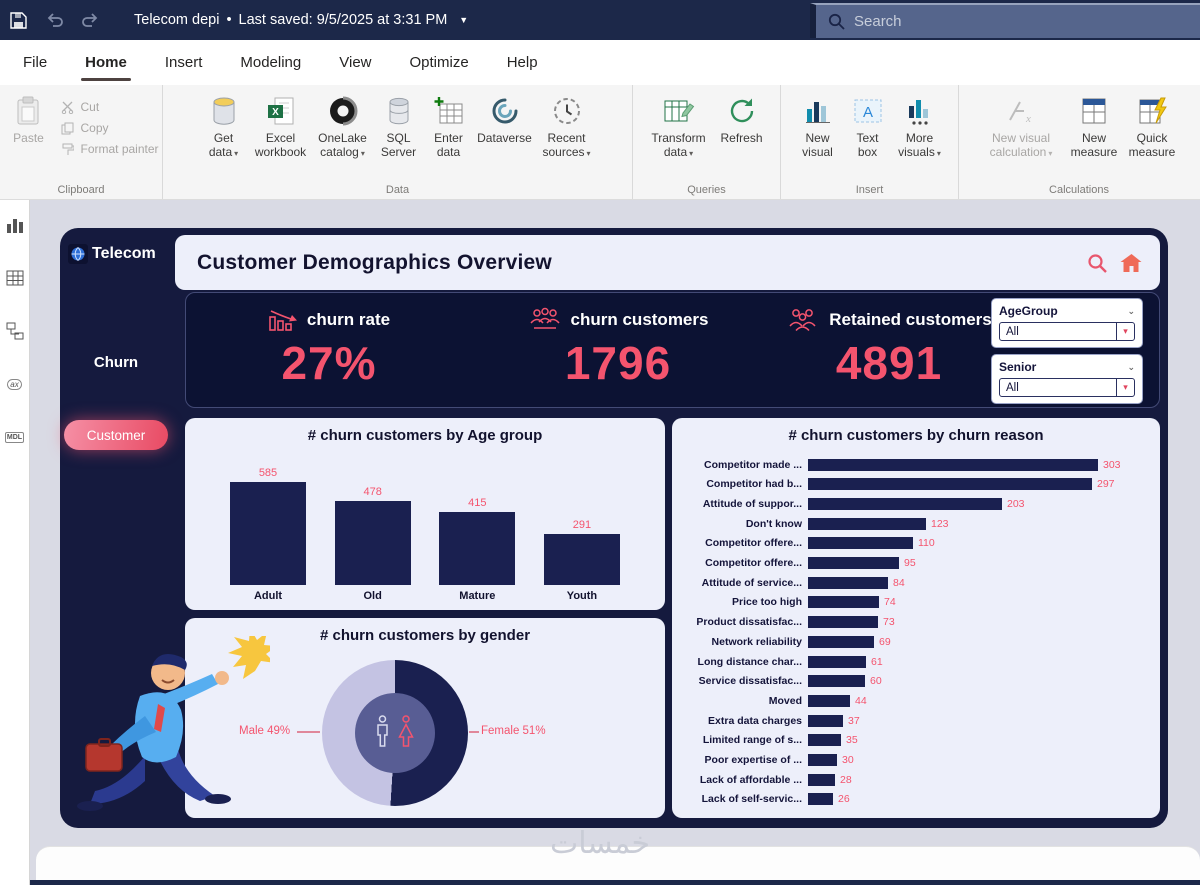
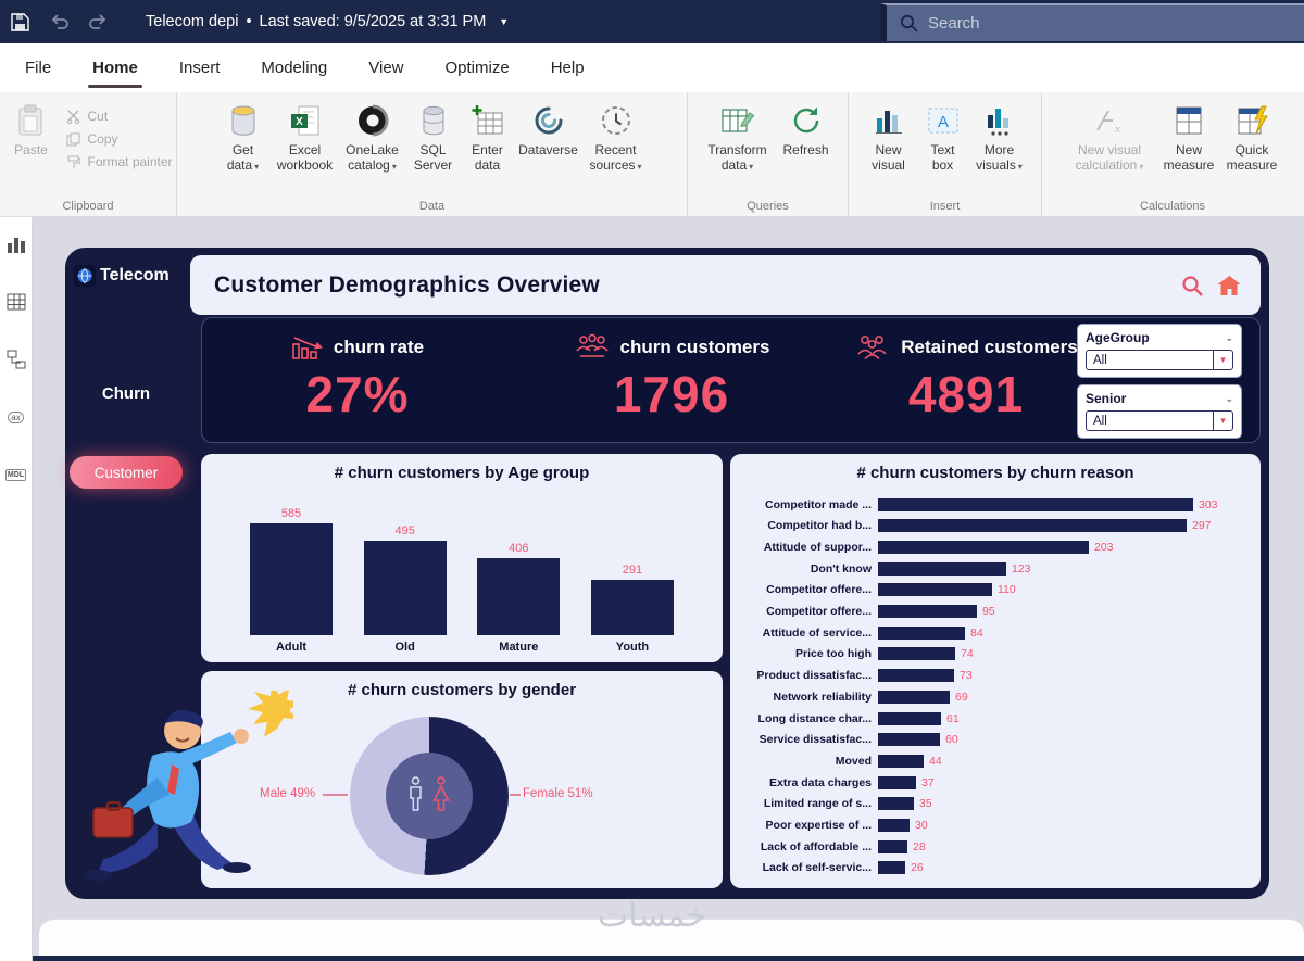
# churn customers by Age group/Old: 478 -> 495
# churn customers by Age group/Mature: 415 -> 406
